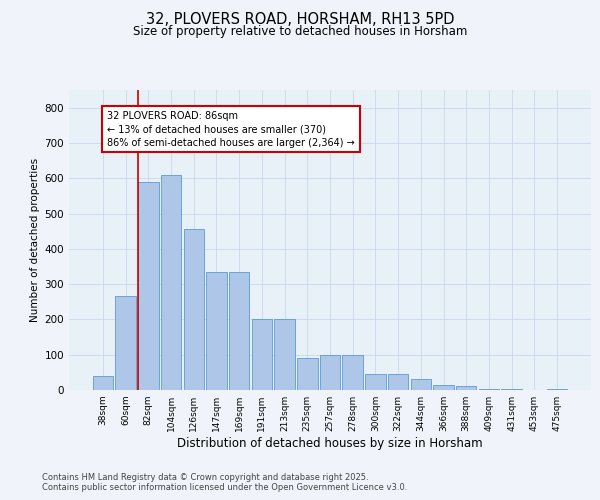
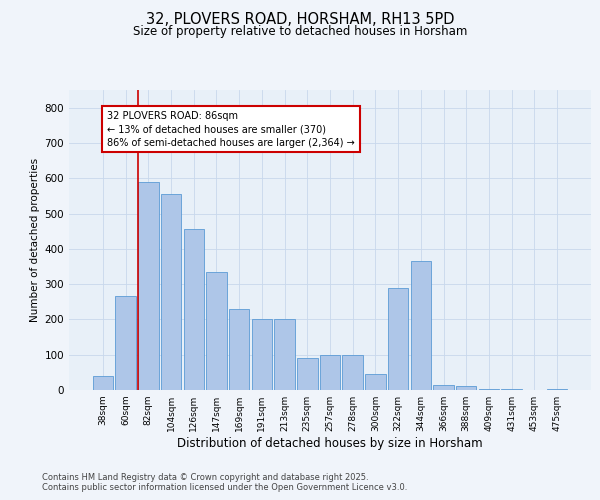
104sqm: 610 -> 555
169sqm: 335 -> 230
322sqm: 45 -> 290
344sqm: 30 -> 365
